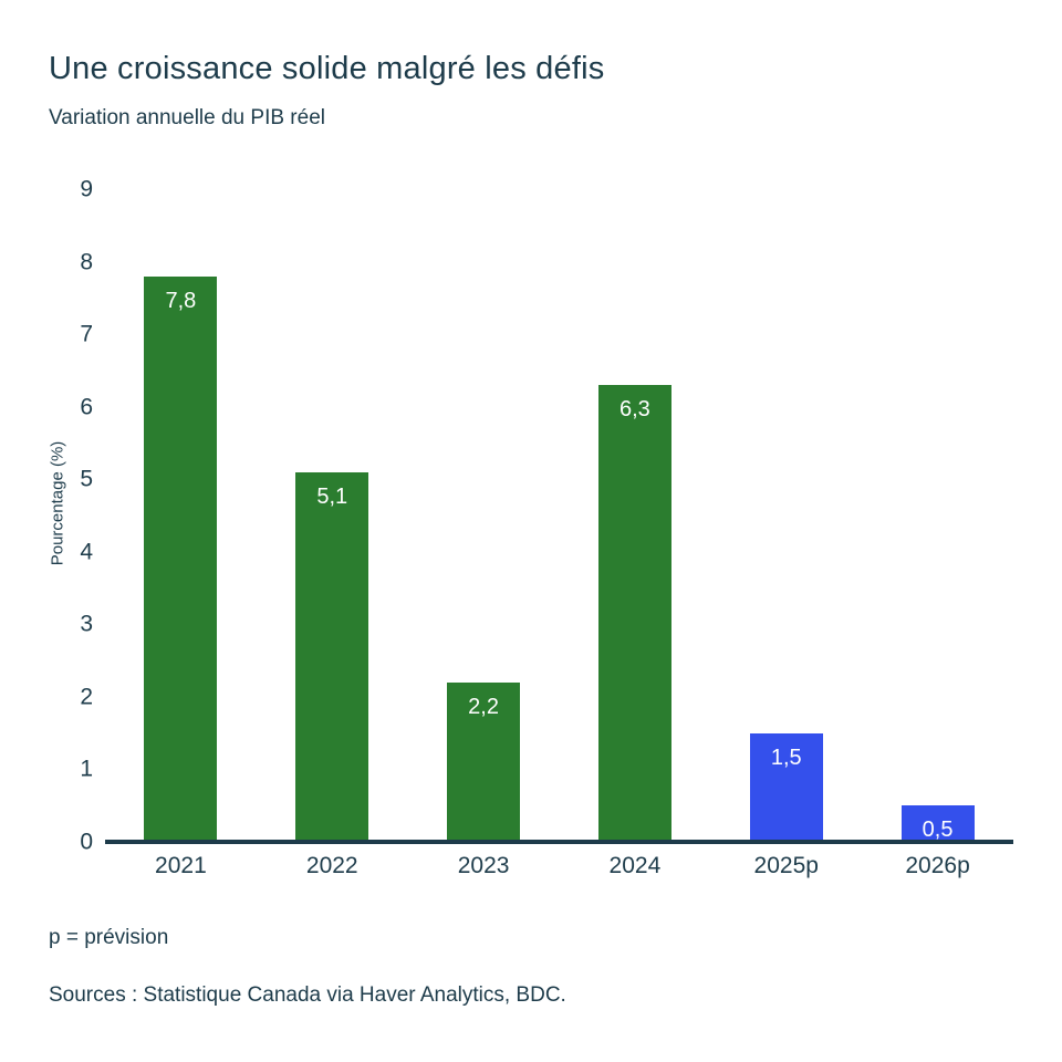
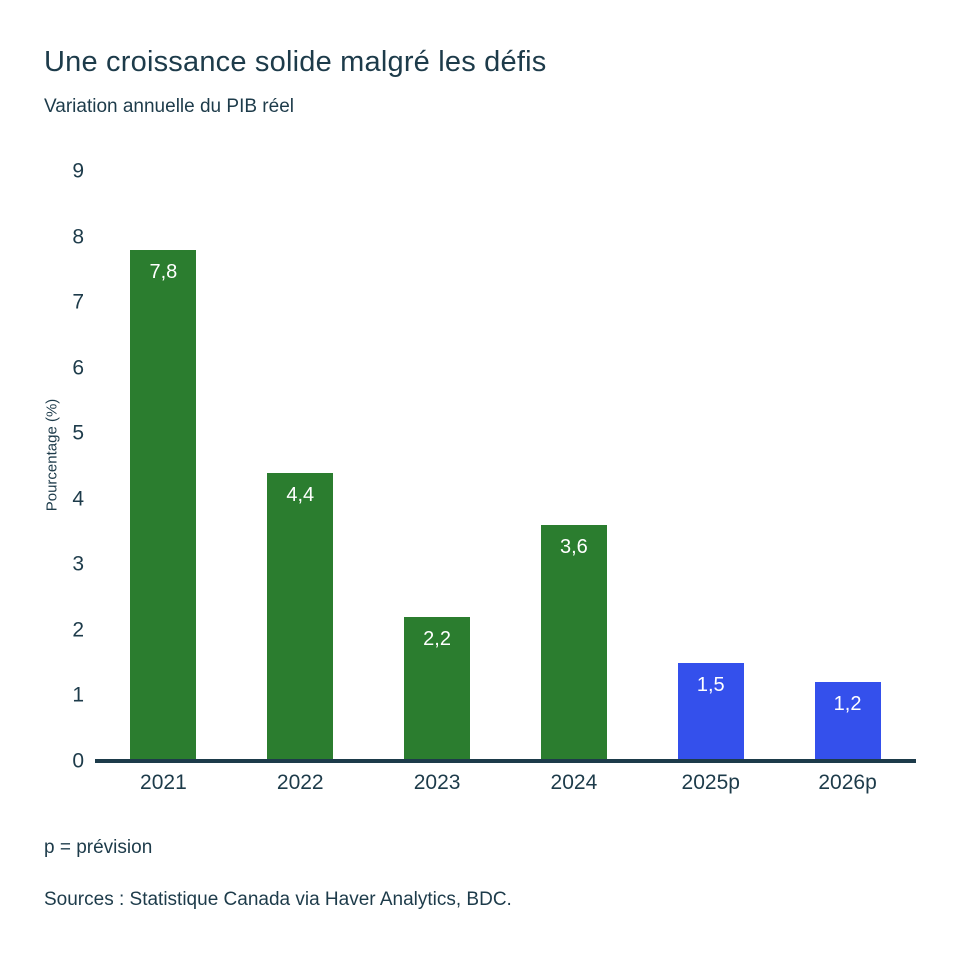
2022: 5,1 -> 4,4
2024: 6,3 -> 3,6
2026p: 0,5 -> 1,2
